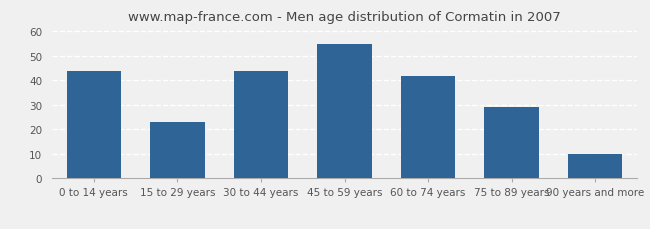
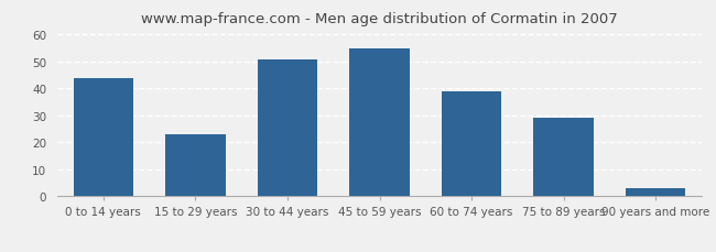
30 to 44 years: 44 -> 51
60 to 74 years: 42 -> 39
90 years and more: 10 -> 3
